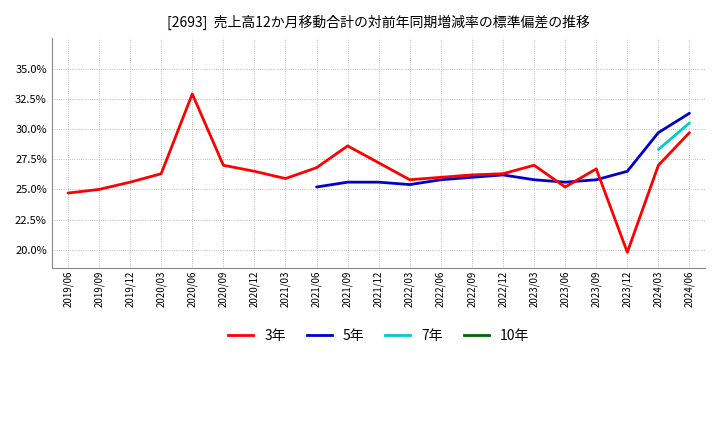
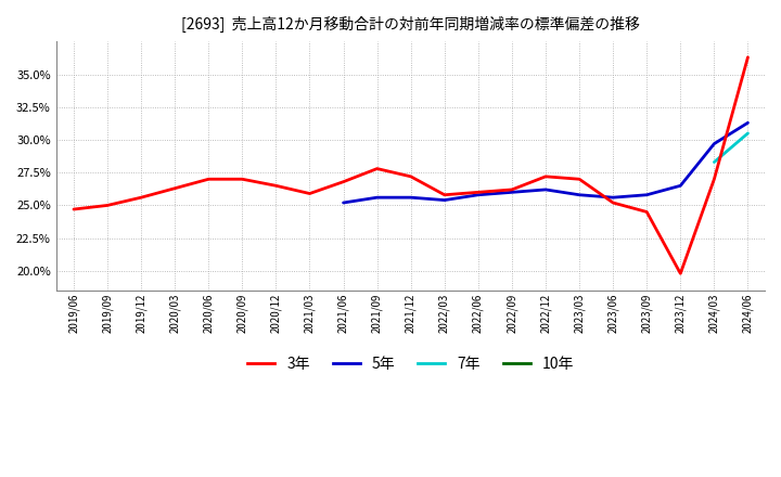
3年/2020/06: 32.9% -> 27.0%
3年/2021/09: 28.6% -> 27.8%
3年/2022/12: 26.3% -> 27.2%
3年/2023/09: 26.7% -> 24.5%
3年/2024/06: 29.7% -> 36.3%
